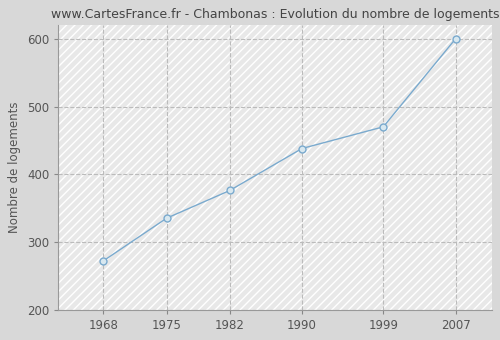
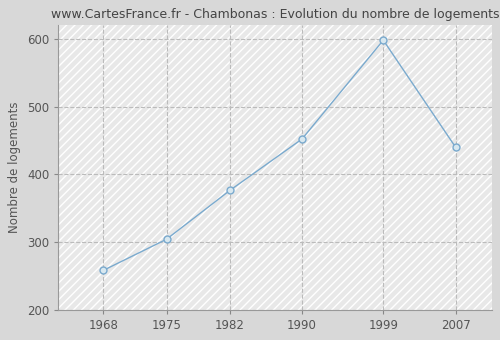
1968: 272 -> 258
1975: 335 -> 304
1990: 438 -> 452
1999: 470 -> 598
2007: 600 -> 440
